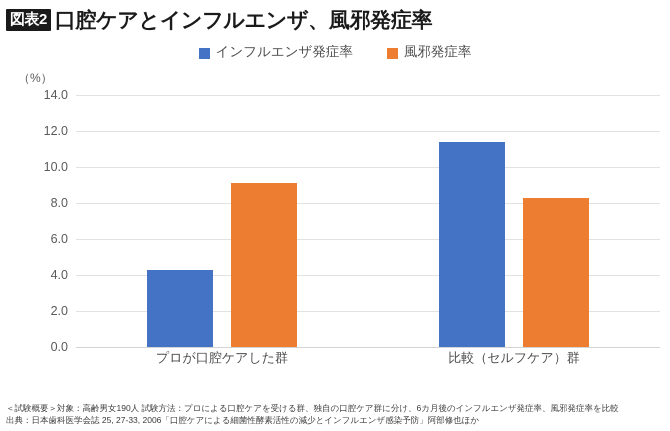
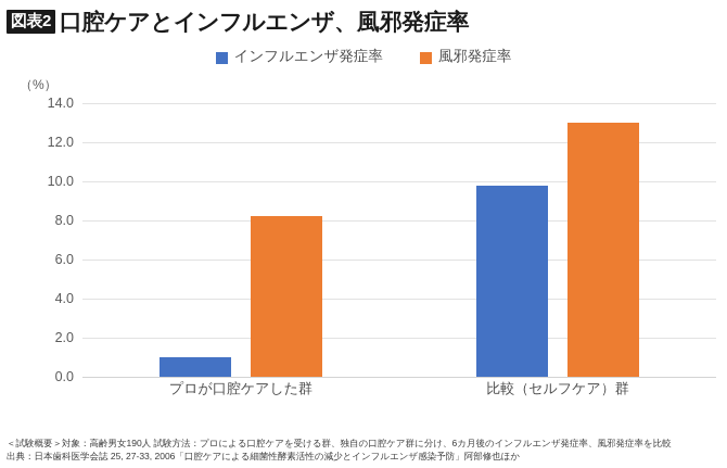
インフルエンザ発症率/プロが口腔ケアした群: 4.3 -> 1.0
風邪発症率/プロが口腔ケアした群: 9.1 -> 8.2
インフルエンザ発症率/比較（セルフケア）群: 11.4 -> 9.8
風邪発症率/比較（セルフケア）群: 8.3 -> 13.0
